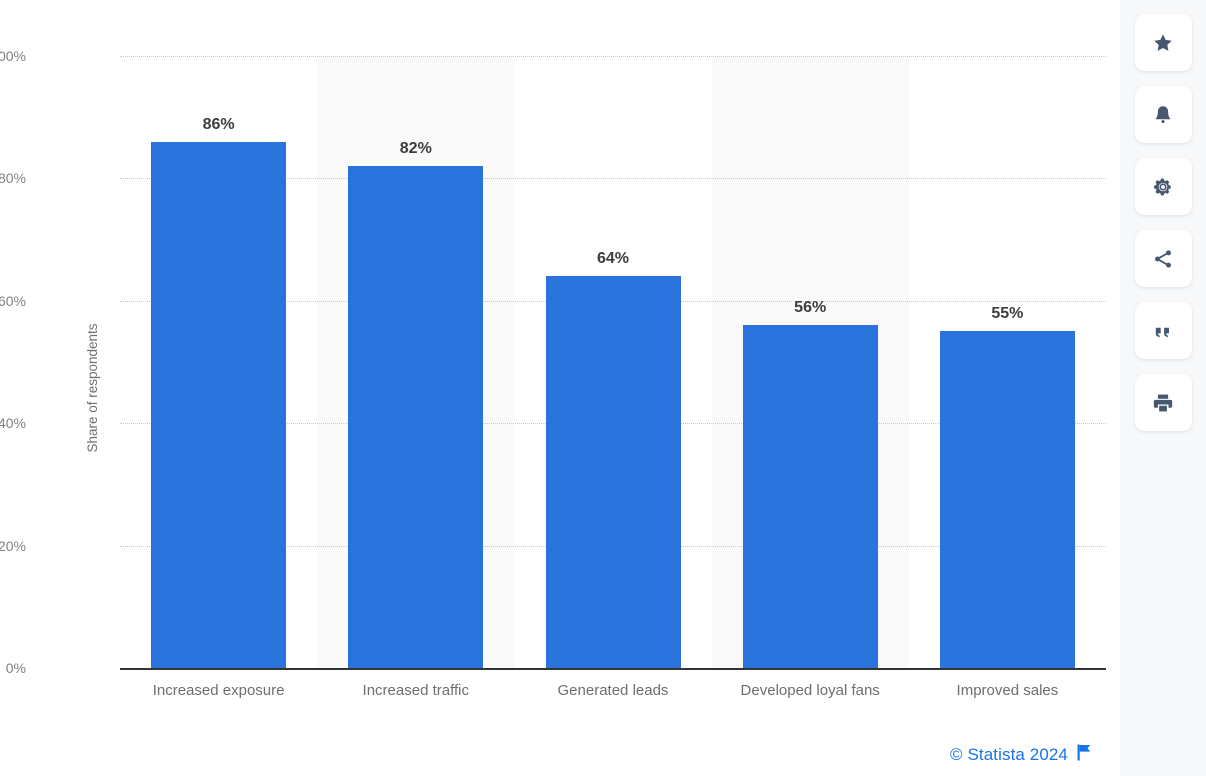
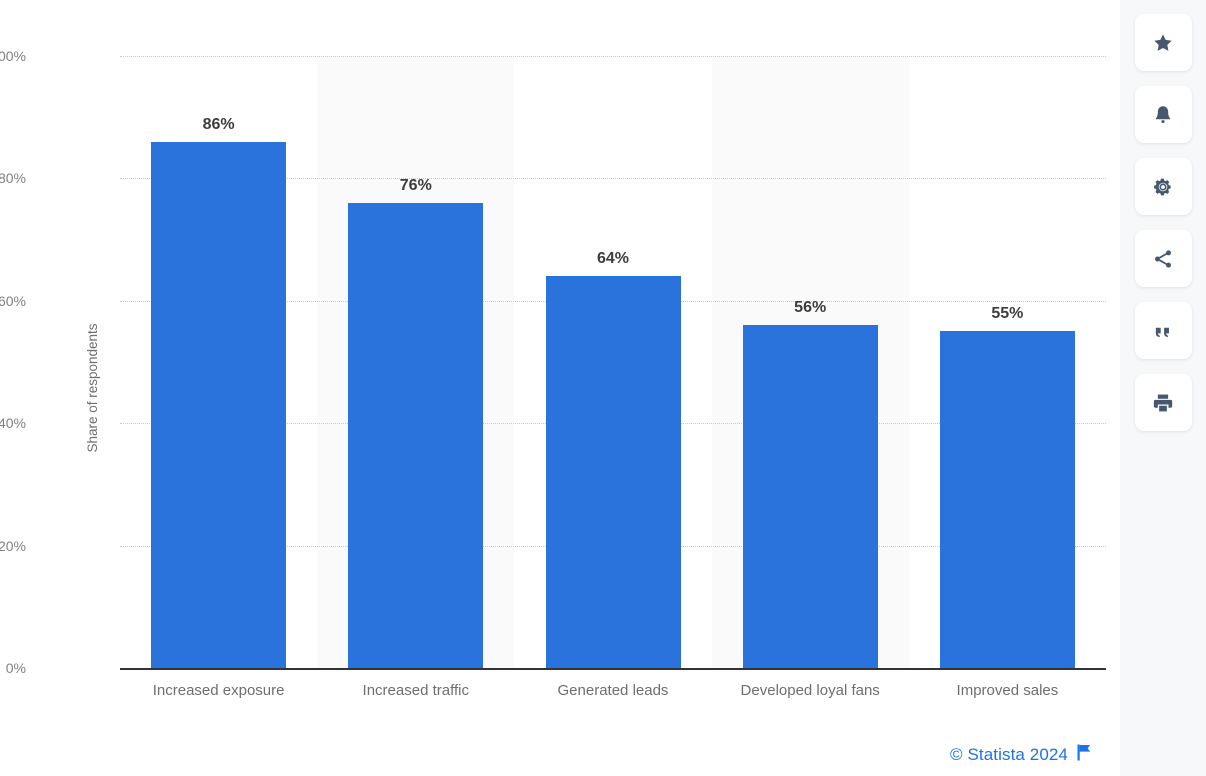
Increased traffic: 82% -> 76%
